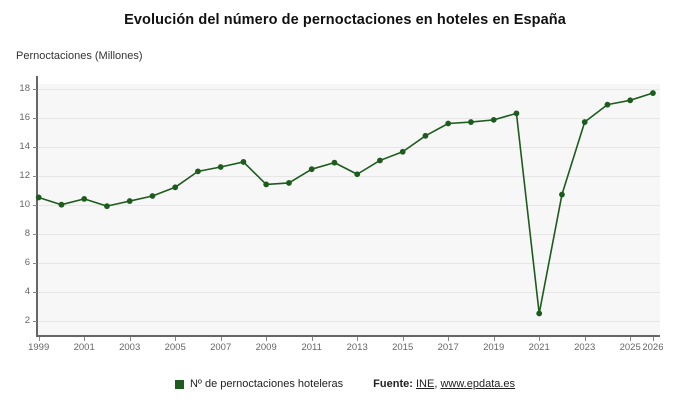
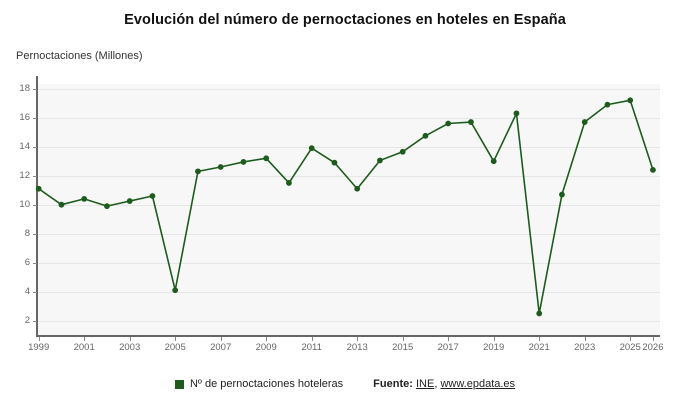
1999: 10.5 -> 11.1
2005: 11.2 -> 4.1
2009: 11.4 -> 13.2
2011: 12.4 -> 13.9
2013: 12.1 -> 11.1
2019: 15.8 -> 13.0
2026: 17.7 -> 12.4
